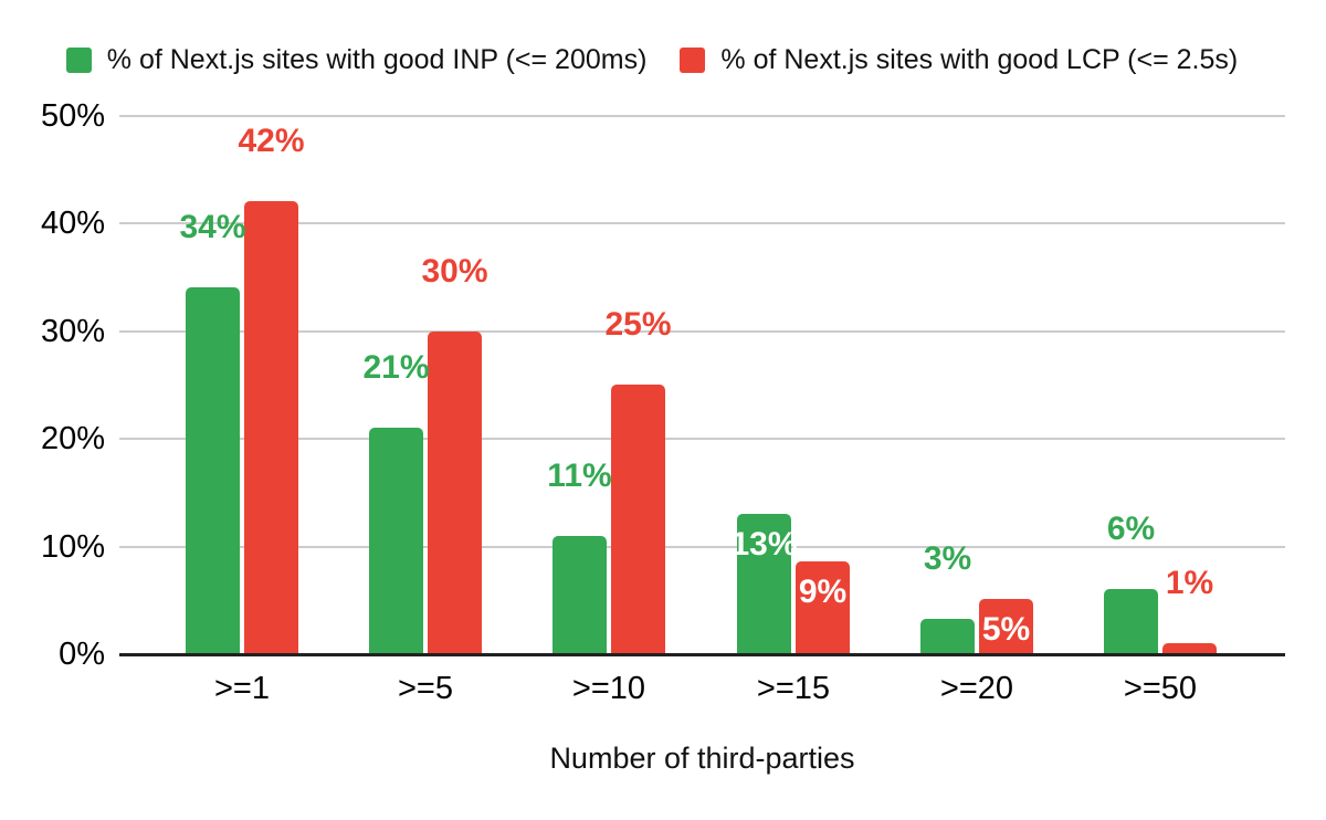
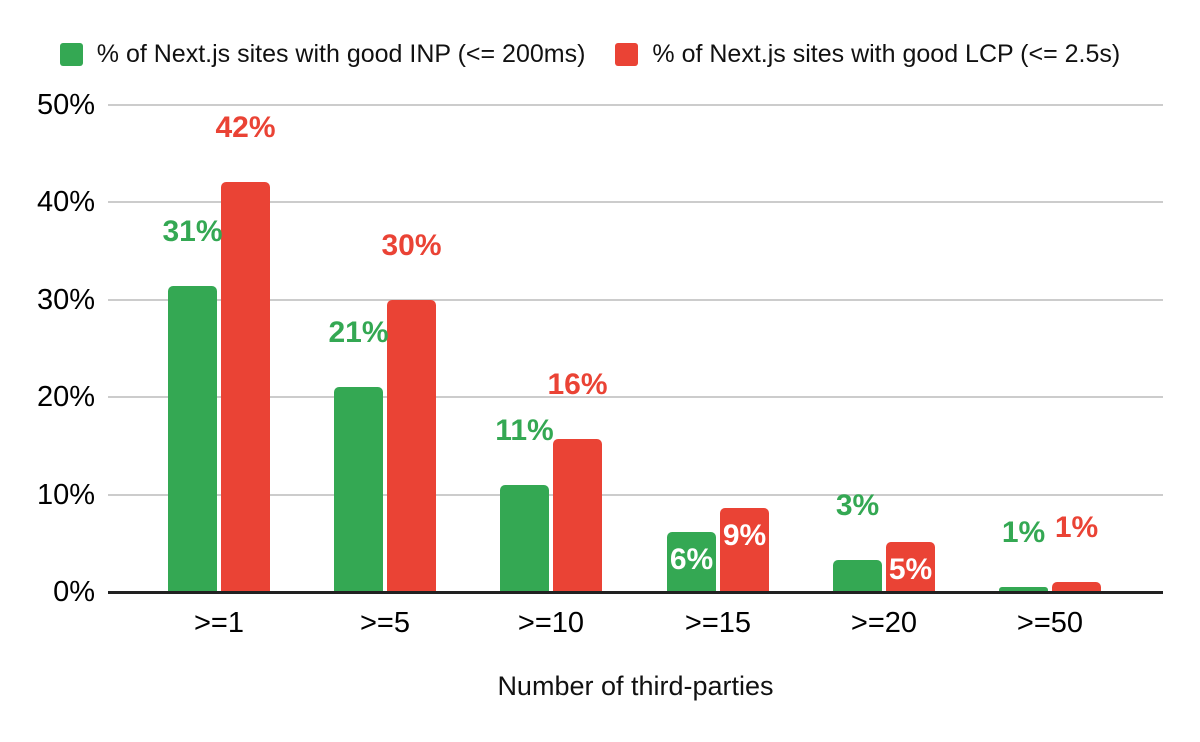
% of Next.js sites with good INP (<= 200ms)/>=1: 34% -> 31%
% of Next.js sites with good LCP (<= 2.5s)/>=10: 25% -> 16%
% of Next.js sites with good INP (<= 200ms)/>=15: 13% -> 6%
% of Next.js sites with good INP (<= 200ms)/>=50: 6% -> 1%
